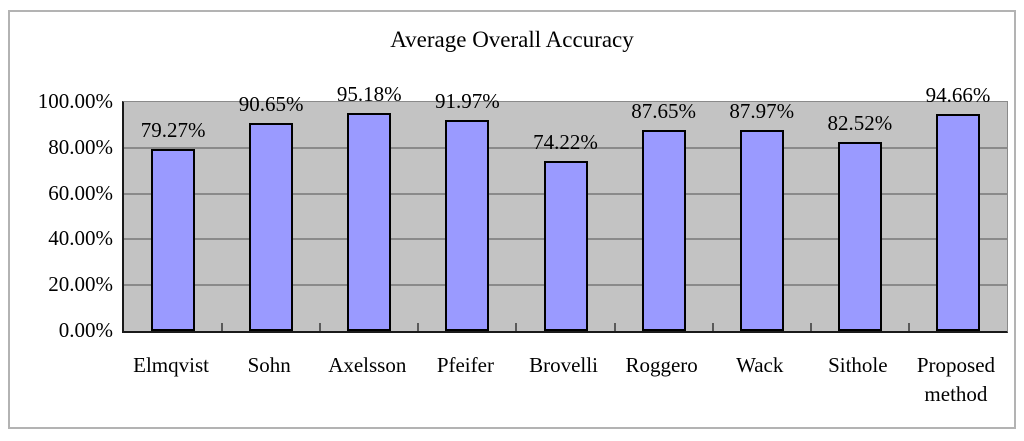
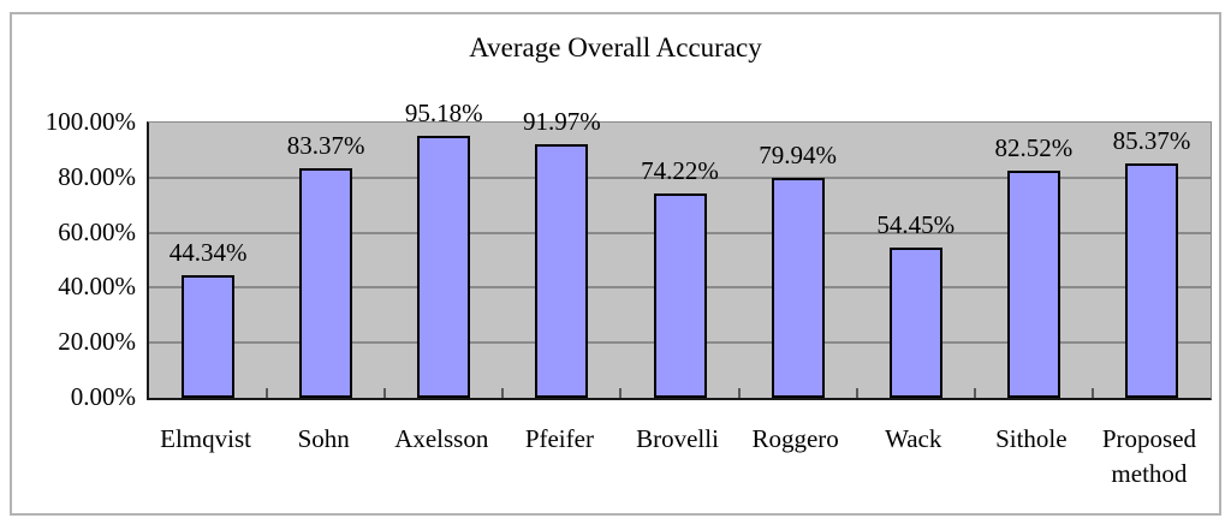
Elmqvist: 79.27% -> 44.34%
Sohn: 90.65% -> 83.37%
Roggero: 87.65% -> 79.94%
Wack: 87.97% -> 54.45%
Proposed method: 94.66% -> 85.37%
